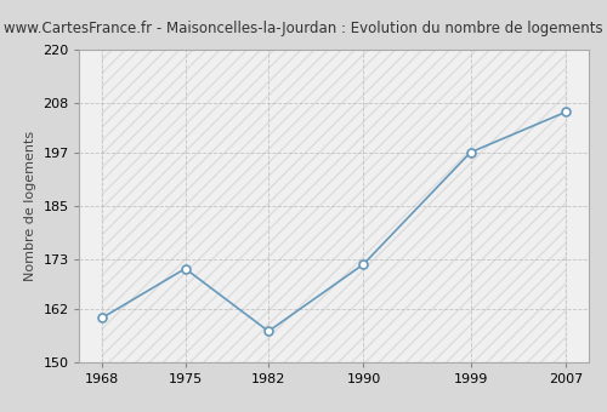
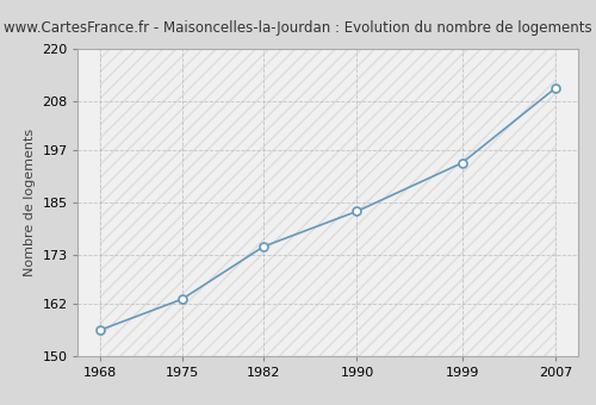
1968: 160 -> 156
1975: 171 -> 163
1982: 157 -> 175
1990: 172 -> 183
1999: 197 -> 194
2007: 206 -> 211
